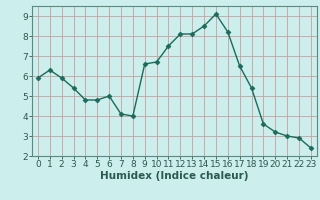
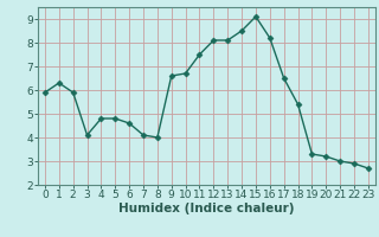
3: 5.4 -> 4.1
6: 5.0 -> 4.6
19: 3.6 -> 3.3
23: 2.4 -> 2.7
